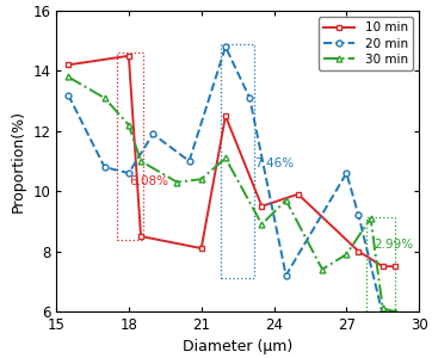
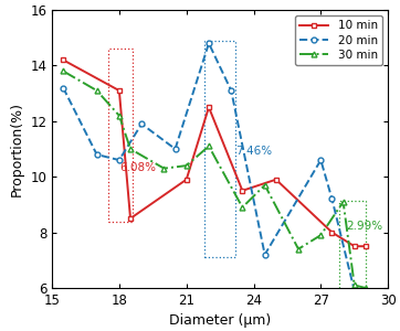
10 min/18: 14.5 -> 13.1
10 min/21: 8.1 -> 9.9
